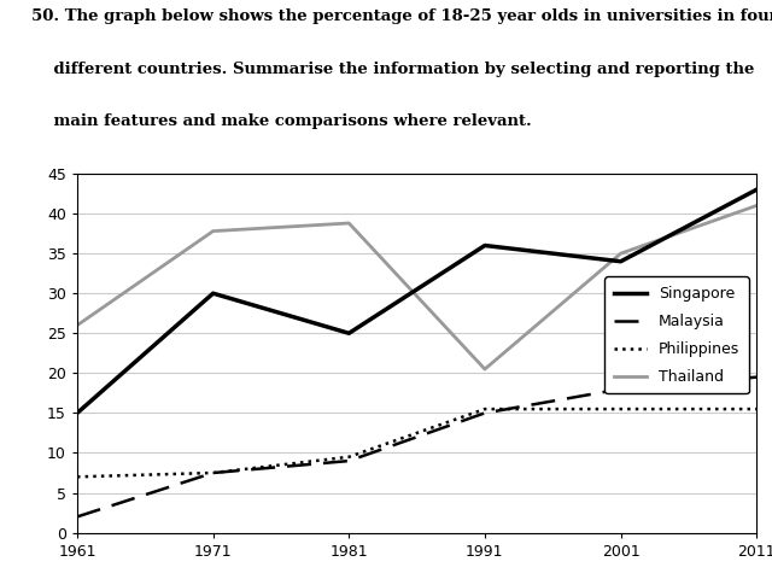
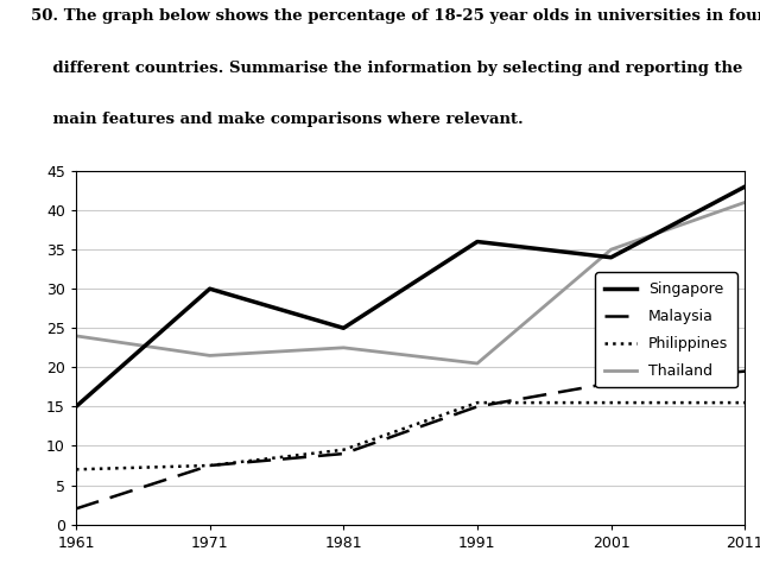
Thailand/1961: 26.0 -> 24.0
Thailand/1971: 37.8 -> 21.5
Thailand/1981: 38.8 -> 22.5
